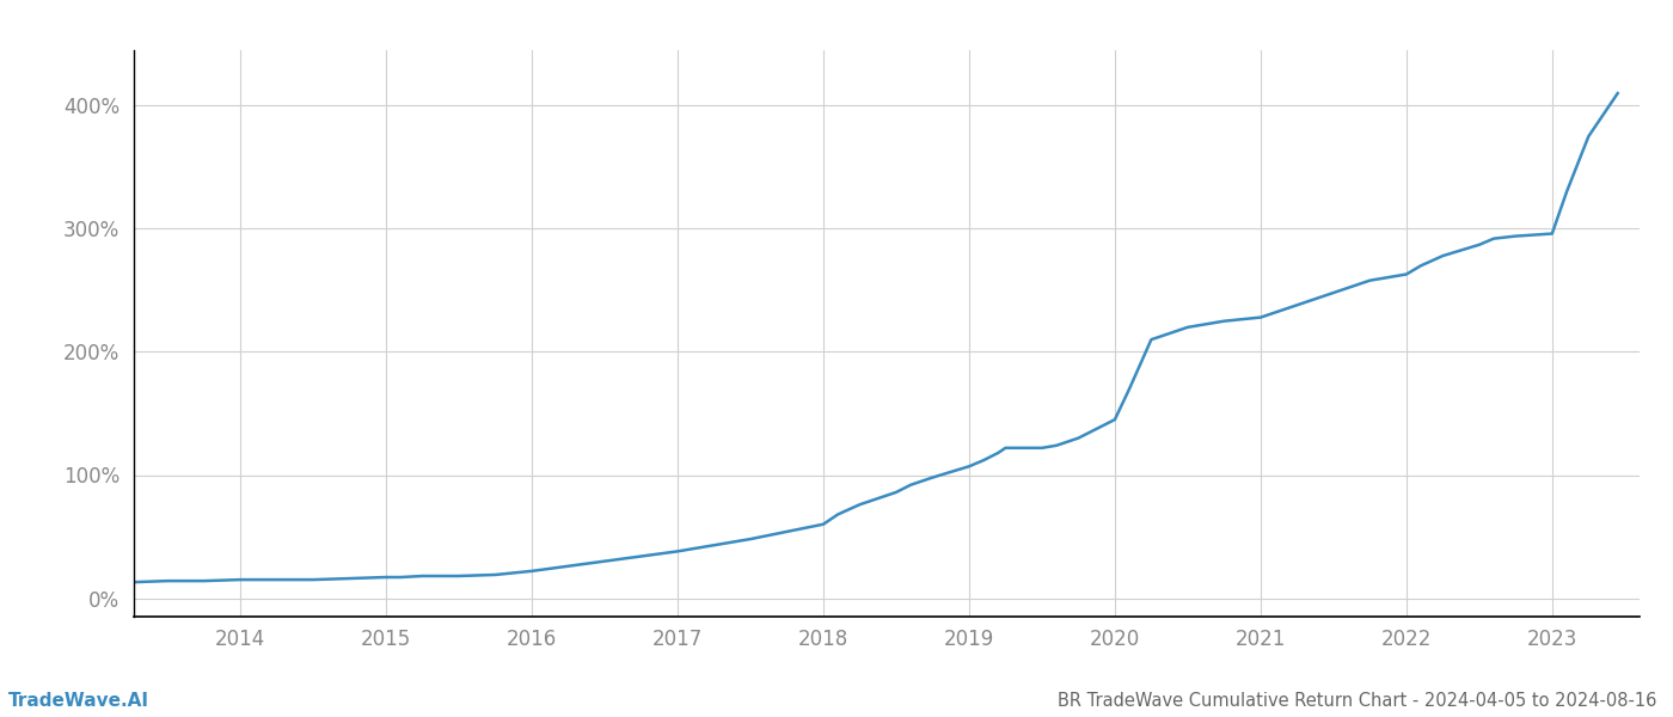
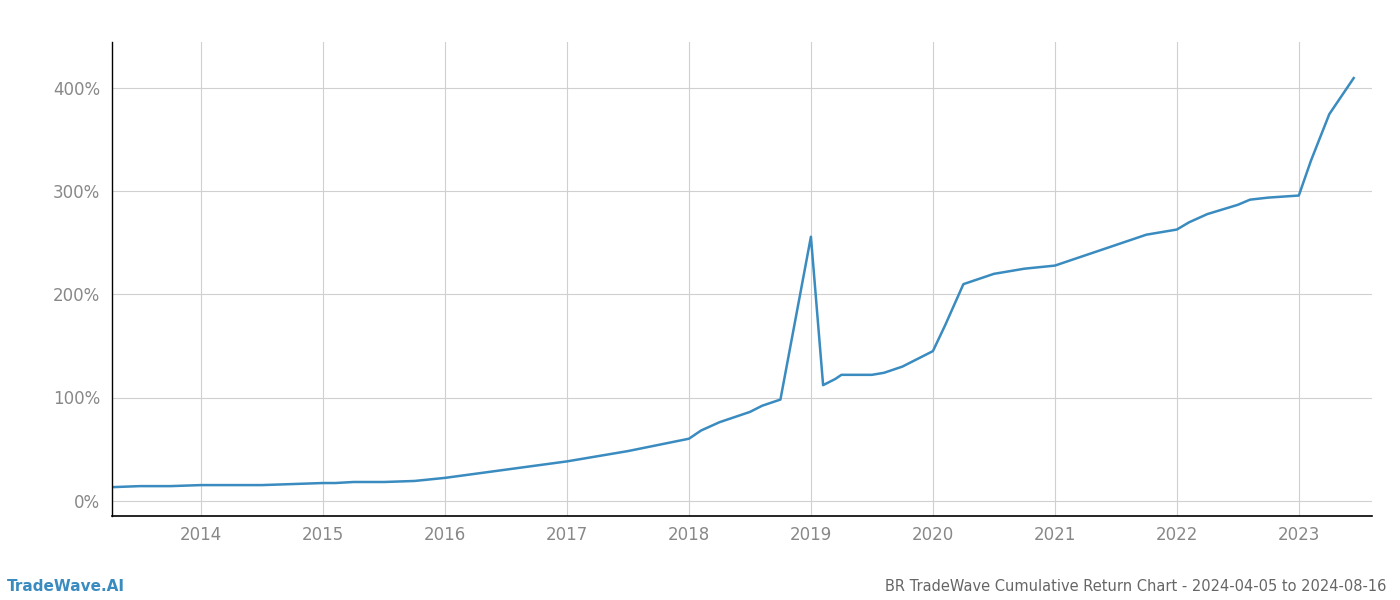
2019: 107% -> 256%
